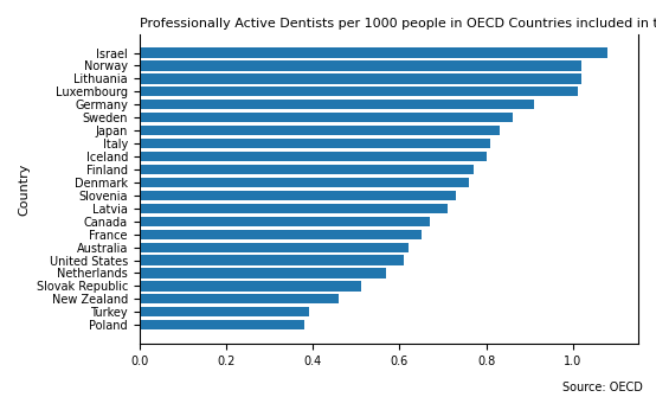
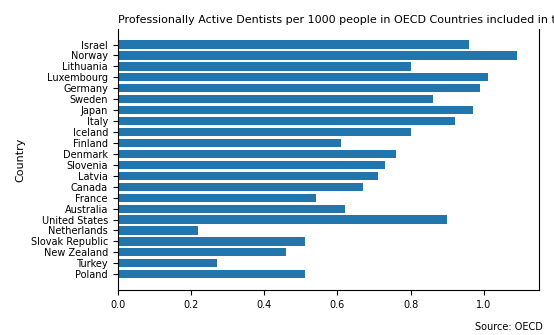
Israel: 1.08 -> 0.96
Norway: 1.02 -> 1.09
Lithuania: 1.02 -> 0.80
Germany: 0.91 -> 0.99
Japan: 0.83 -> 0.97
Italy: 0.81 -> 0.92
Finland: 0.77 -> 0.61
France: 0.65 -> 0.54
United States: 0.61 -> 0.90
Netherlands: 0.57 -> 0.22
Turkey: 0.39 -> 0.27
Poland: 0.38 -> 0.51
